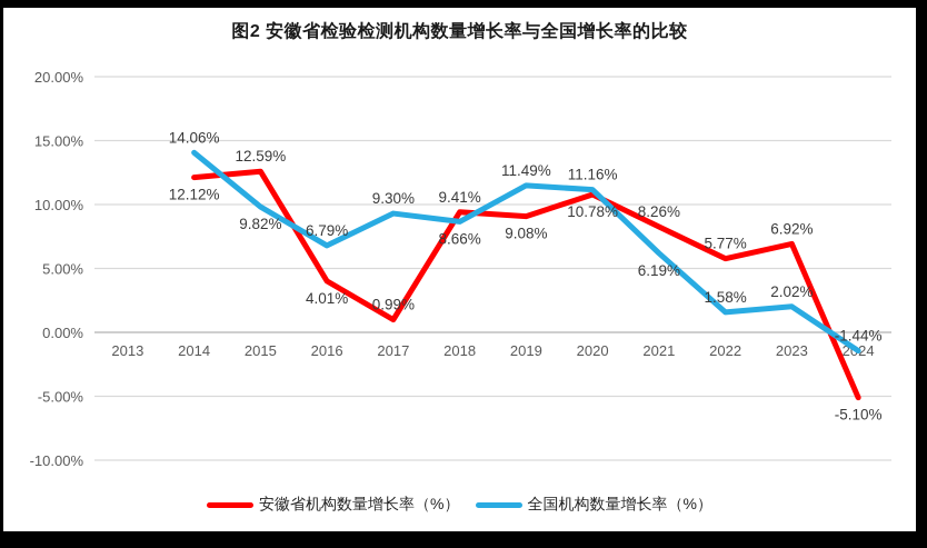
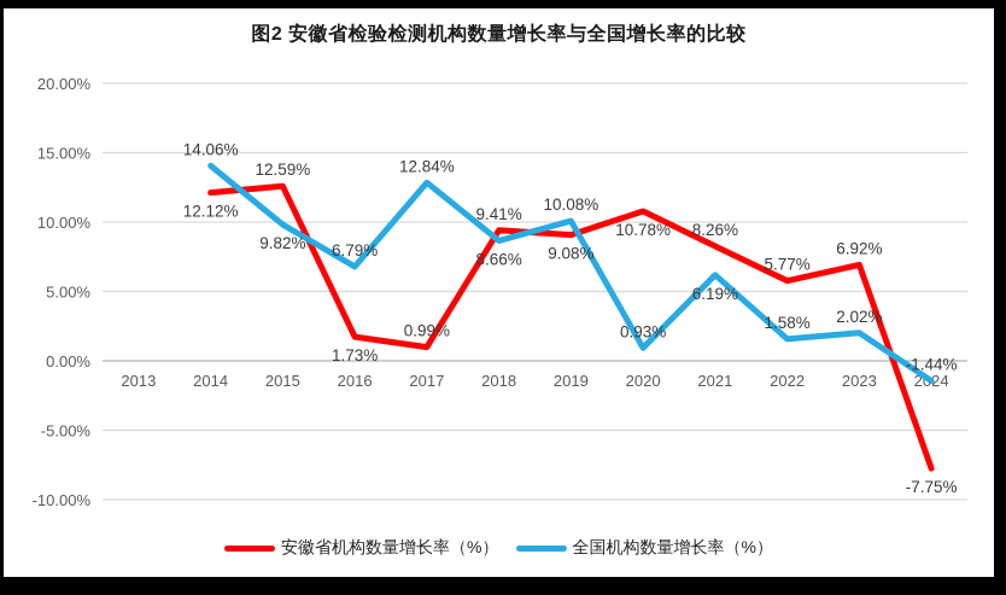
安徽省机构数量增长率（%）/2016: 4.01% -> 1.73%
全国机构数量增长率（%）/2017: 9.30% -> 12.84%
全国机构数量增长率（%）/2019: 11.49% -> 10.08%
全国机构数量增长率（%）/2020: 11.16% -> 0.93%
安徽省机构数量增长率（%）/2024: -5.10% -> -7.75%
